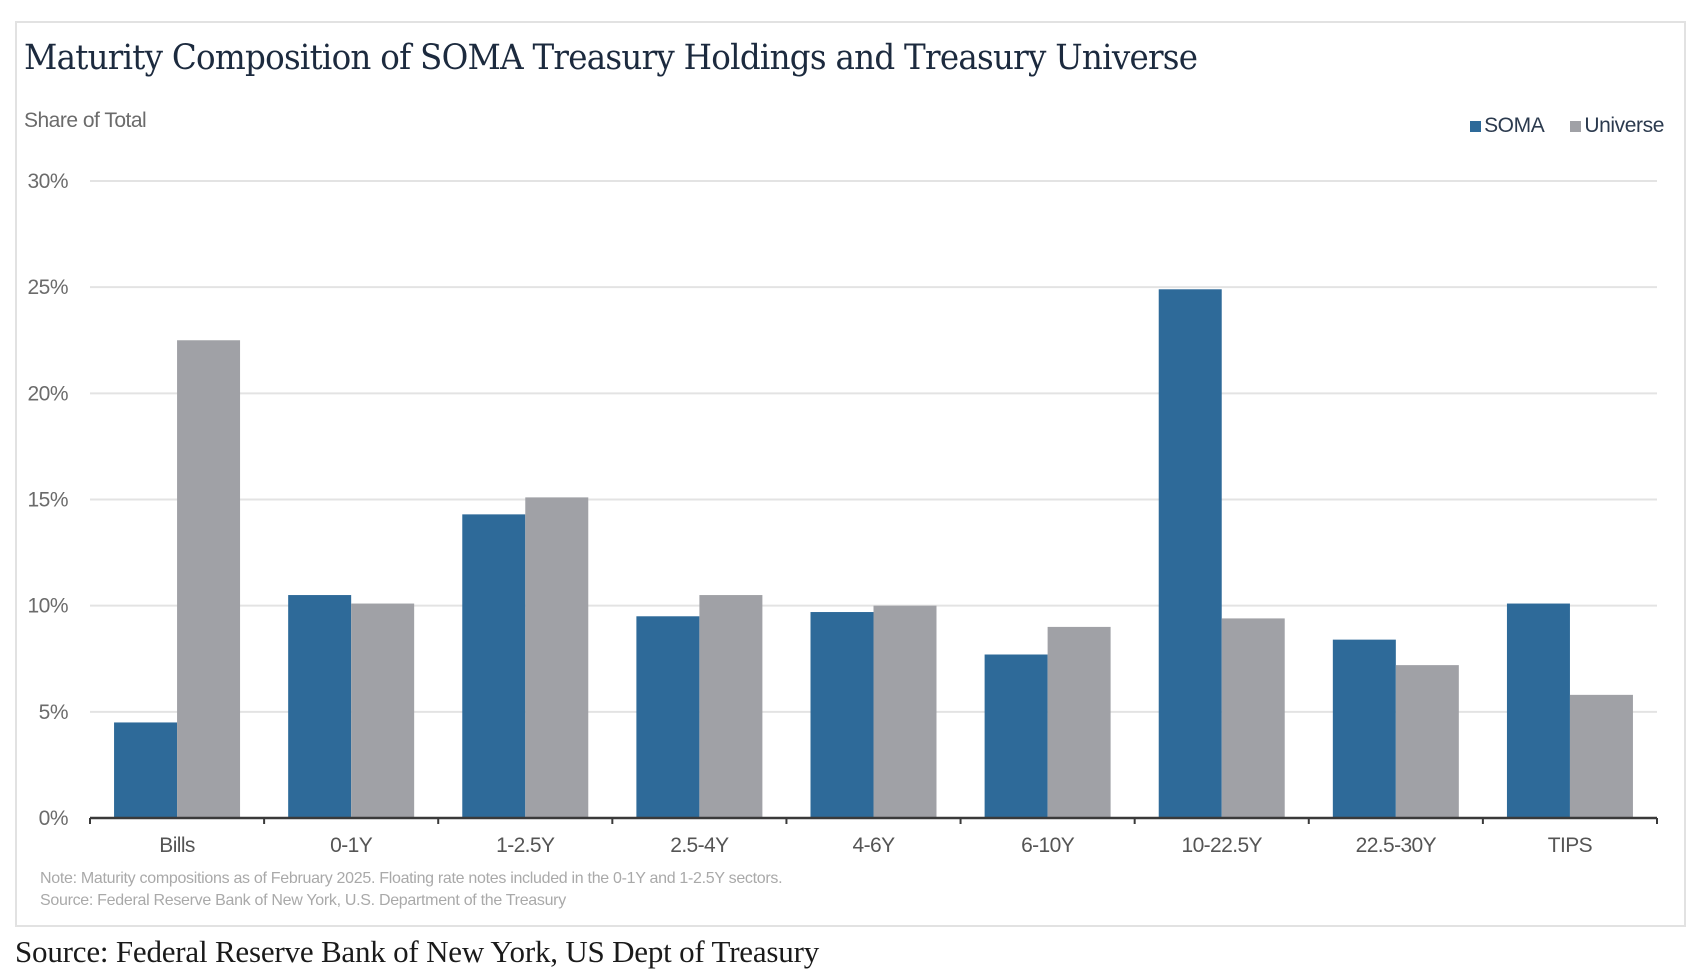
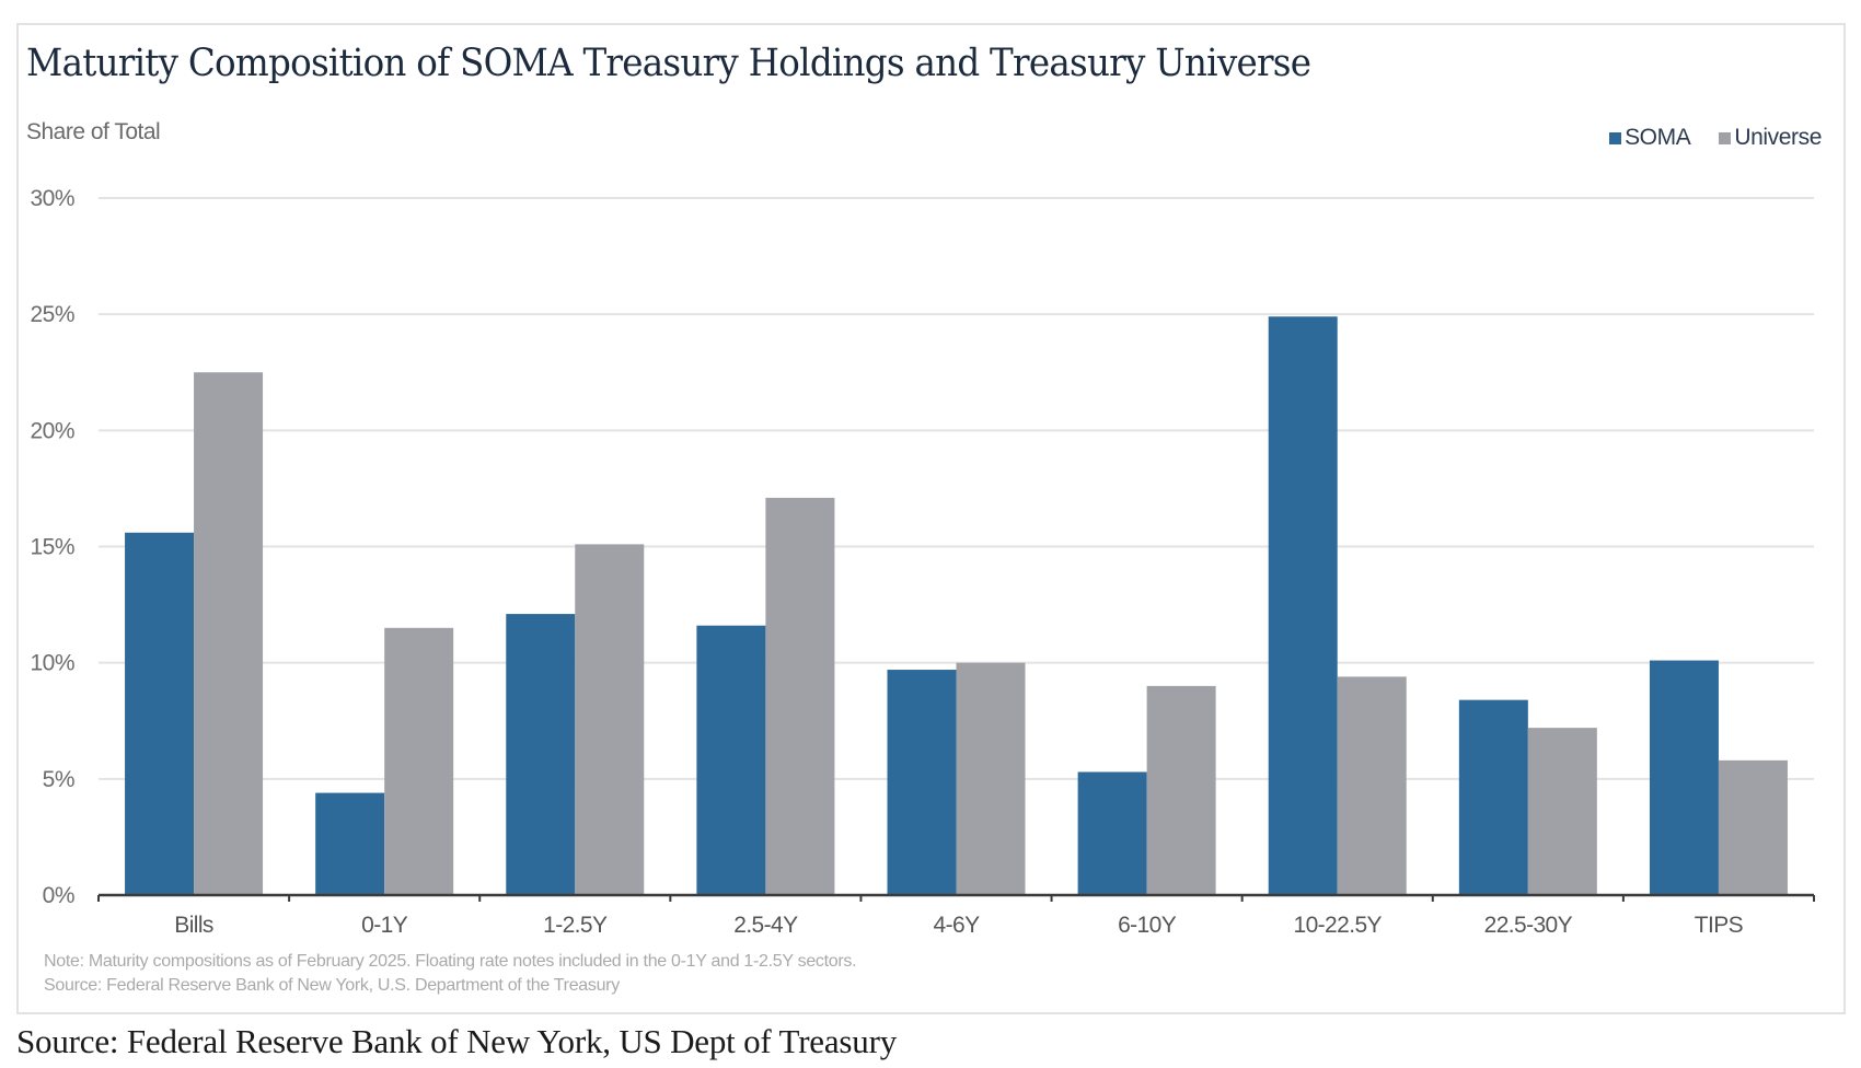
SOMA/Bills: 4.5% -> 15.6%
SOMA/0-1Y: 10.5% -> 4.4%
Universe/0-1Y: 10.1% -> 11.5%
SOMA/1-2.5Y: 14.3% -> 12.1%
SOMA/2.5-4Y: 9.5% -> 11.6%
Universe/2.5-4Y: 10.5% -> 17.1%
SOMA/6-10Y: 7.7% -> 5.3%
